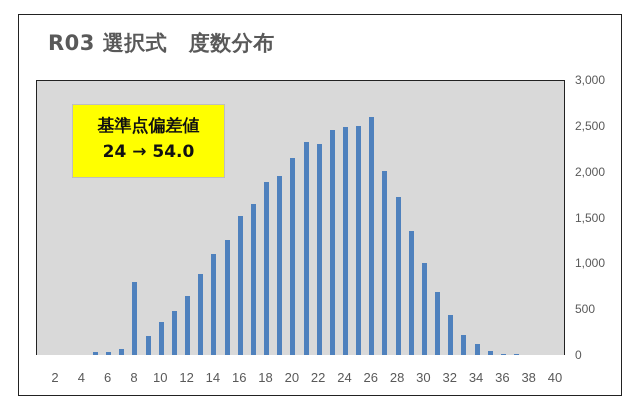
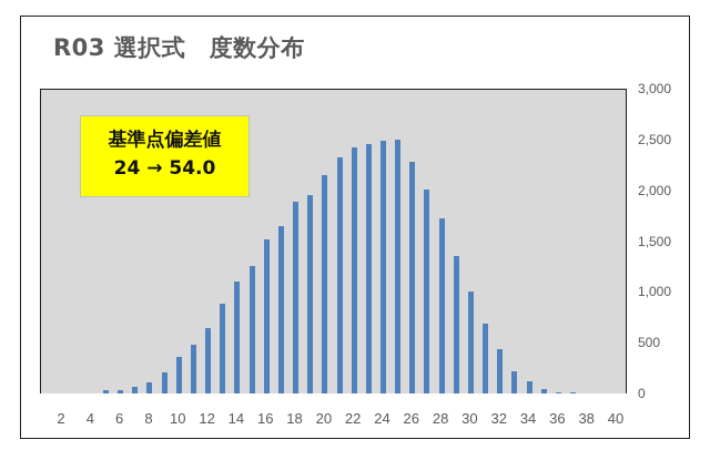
8: 800 -> 100
22: 2300 -> 2400
26: 2600 -> 2300
